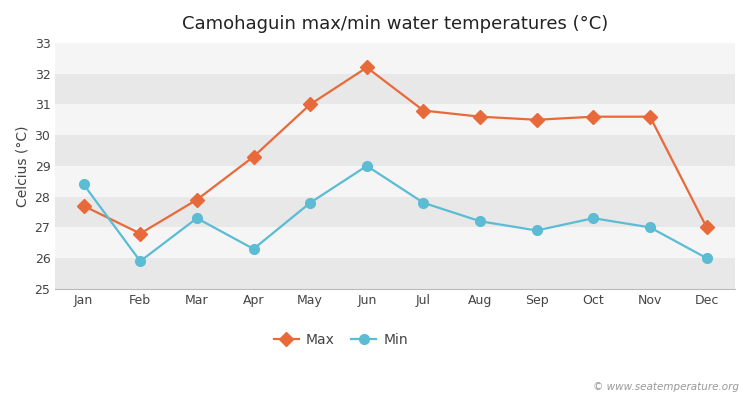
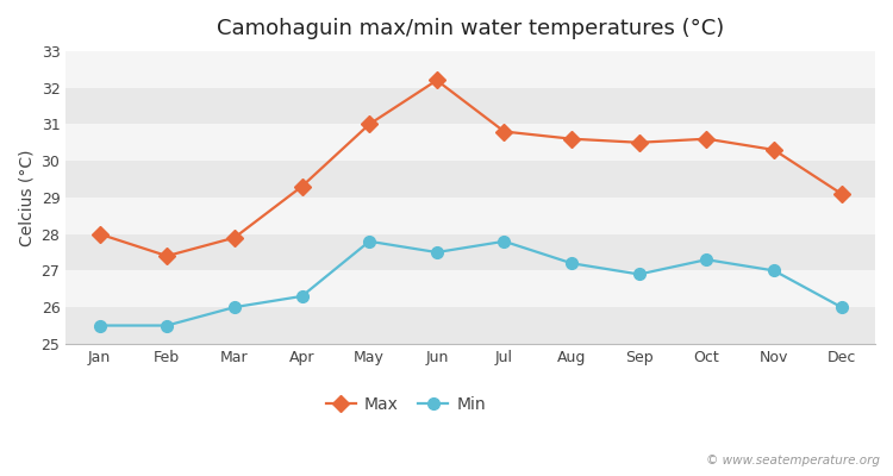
Max/Jan: 27.7 -> 28.0
Min/Jan: 28.4 -> 25.5
Max/Feb: 26.8 -> 27.4
Min/Feb: 25.9 -> 25.5
Min/Mar: 27.3 -> 26.0
Min/Jun: 29.0 -> 27.5
Max/Nov: 30.6 -> 30.3
Max/Dec: 27.0 -> 29.1
